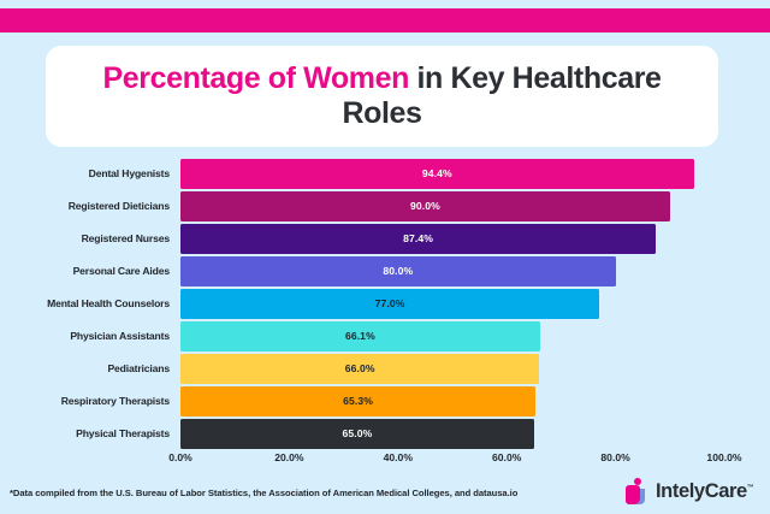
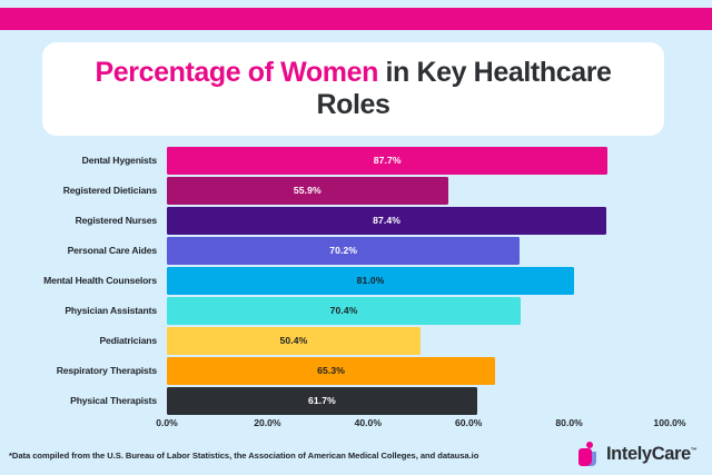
Dental Hygenists: 94.4% -> 87.7%
Registered Dieticians: 90.0% -> 55.9%
Personal Care Aides: 80.0% -> 70.2%
Mental Health Counselors: 77.0% -> 81.0%
Physician Assistants: 66.1% -> 70.4%
Pediatricians: 66.0% -> 50.4%
Physical Therapists: 65.0% -> 61.7%
